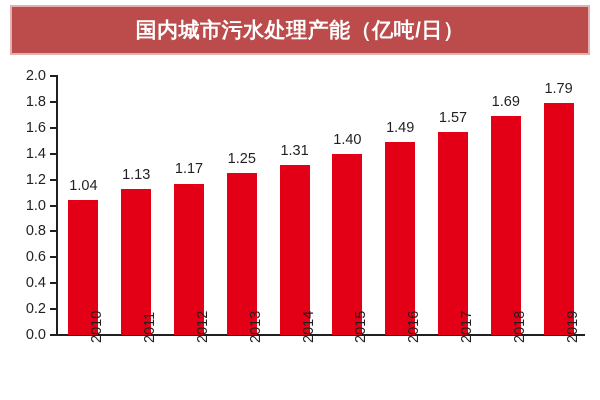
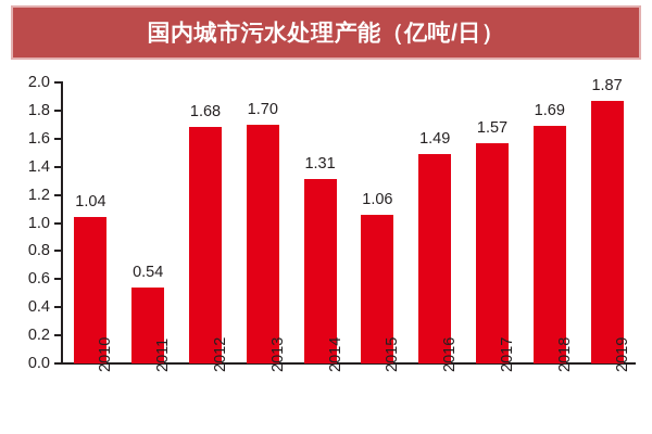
2011: 1.13 -> 0.54
2012: 1.17 -> 1.68
2013: 1.25 -> 1.70
2015: 1.40 -> 1.06
2019: 1.79 -> 1.87
